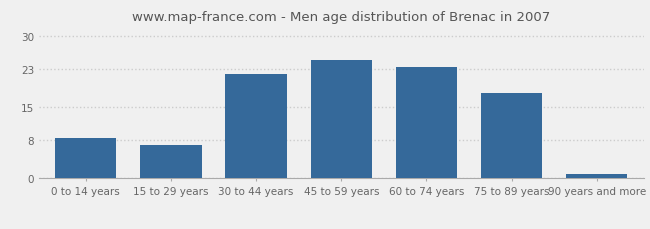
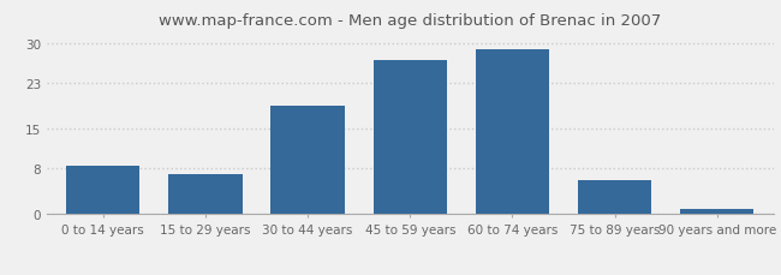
30 to 44 years: 22.0 -> 19.0
45 to 59 years: 25.0 -> 27.0
60 to 74 years: 23.5 -> 29.0
75 to 89 years: 18.0 -> 6.0
